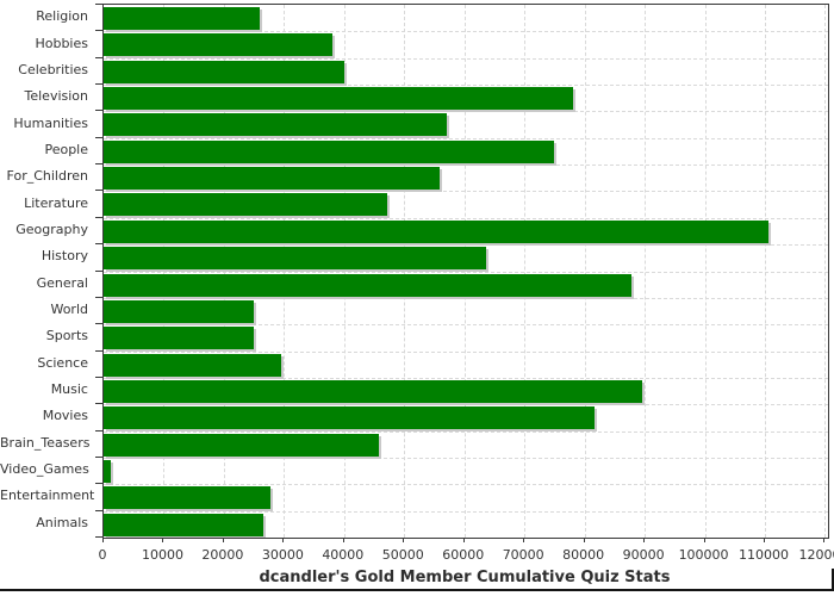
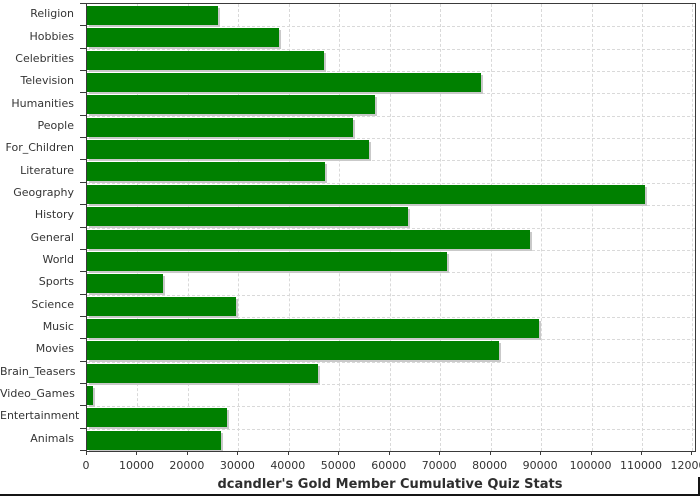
Celebrities: 40000 -> 47000
People: 75000 -> 53000
World: 25000 -> 71000
Sports: 25000 -> 15000
